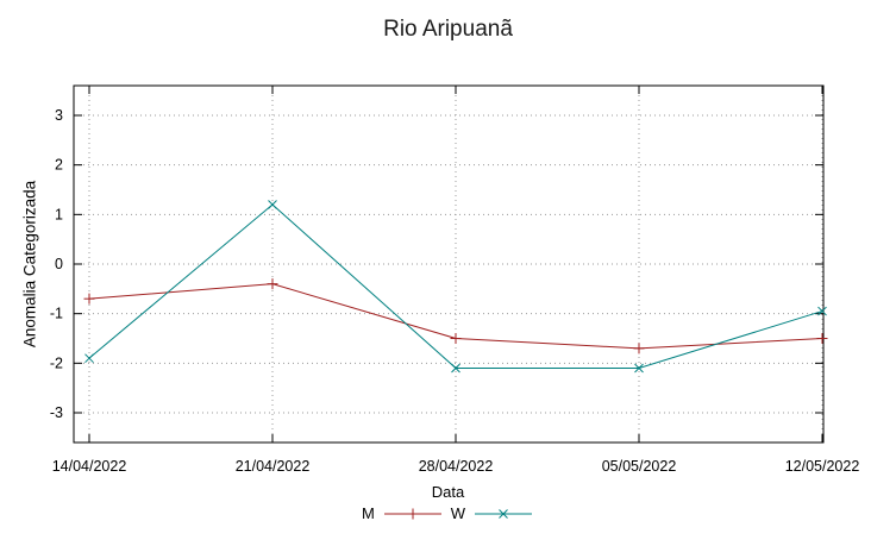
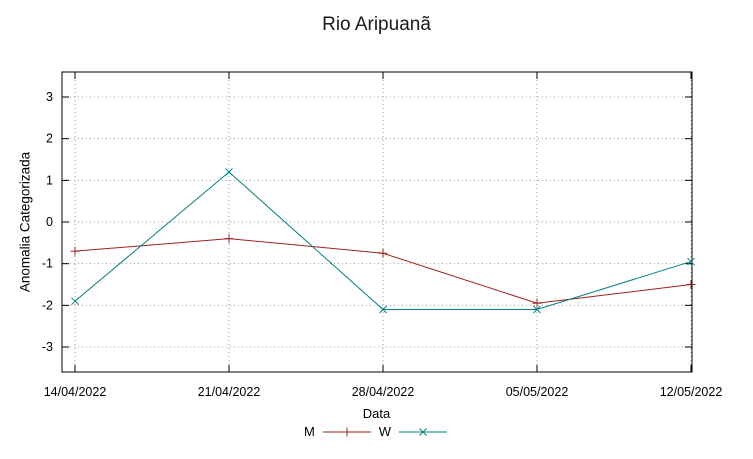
M/28/04/2022: -1.5 -> -0.8
M/05/05/2022: -1.7 -> -1.9
